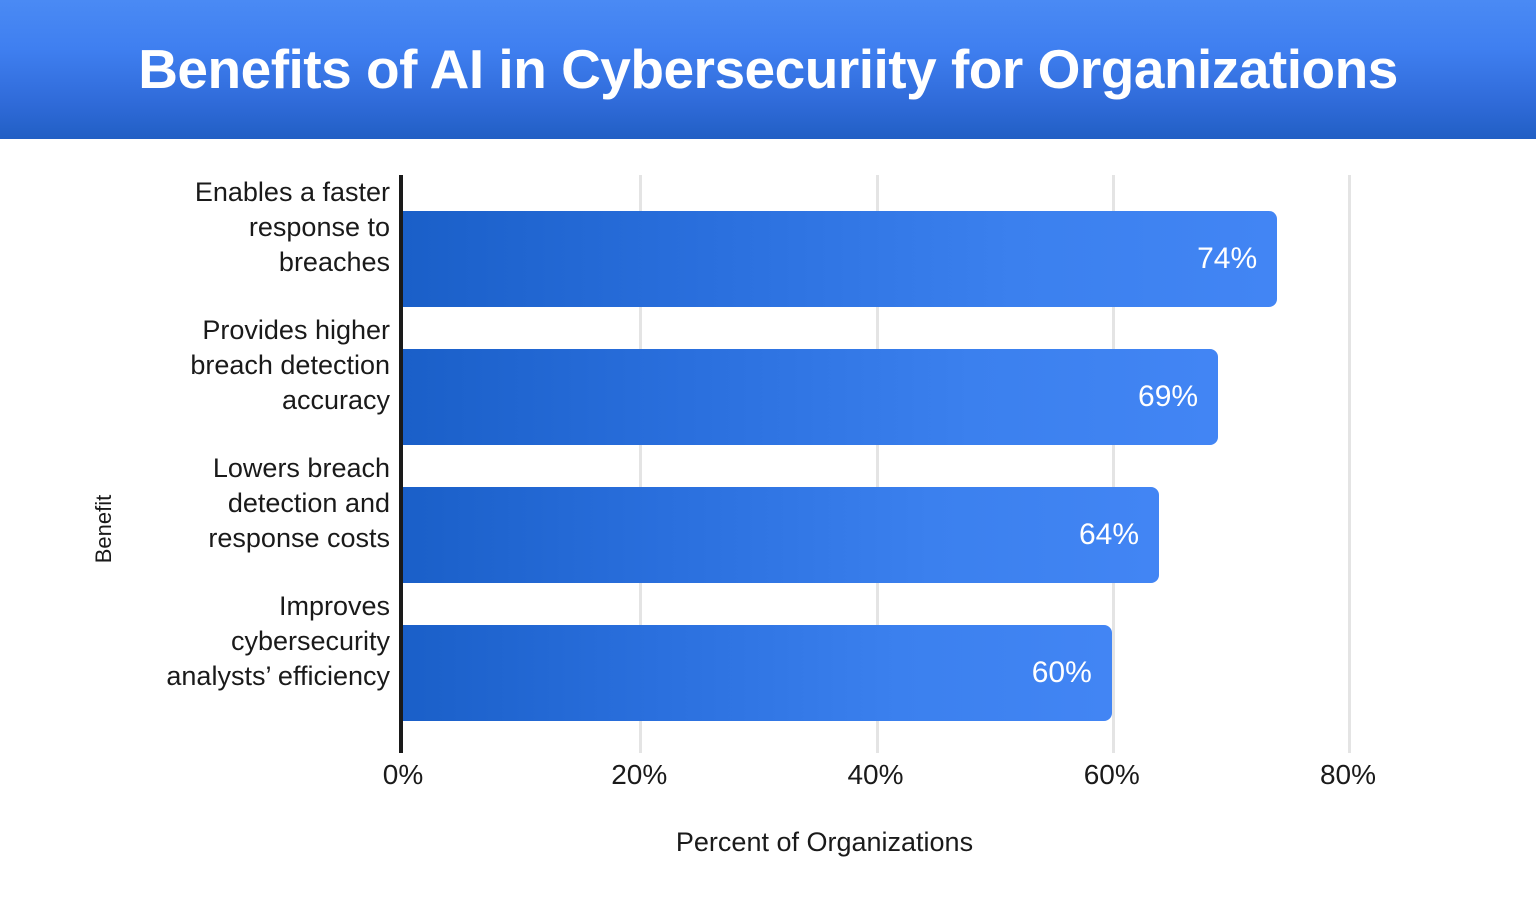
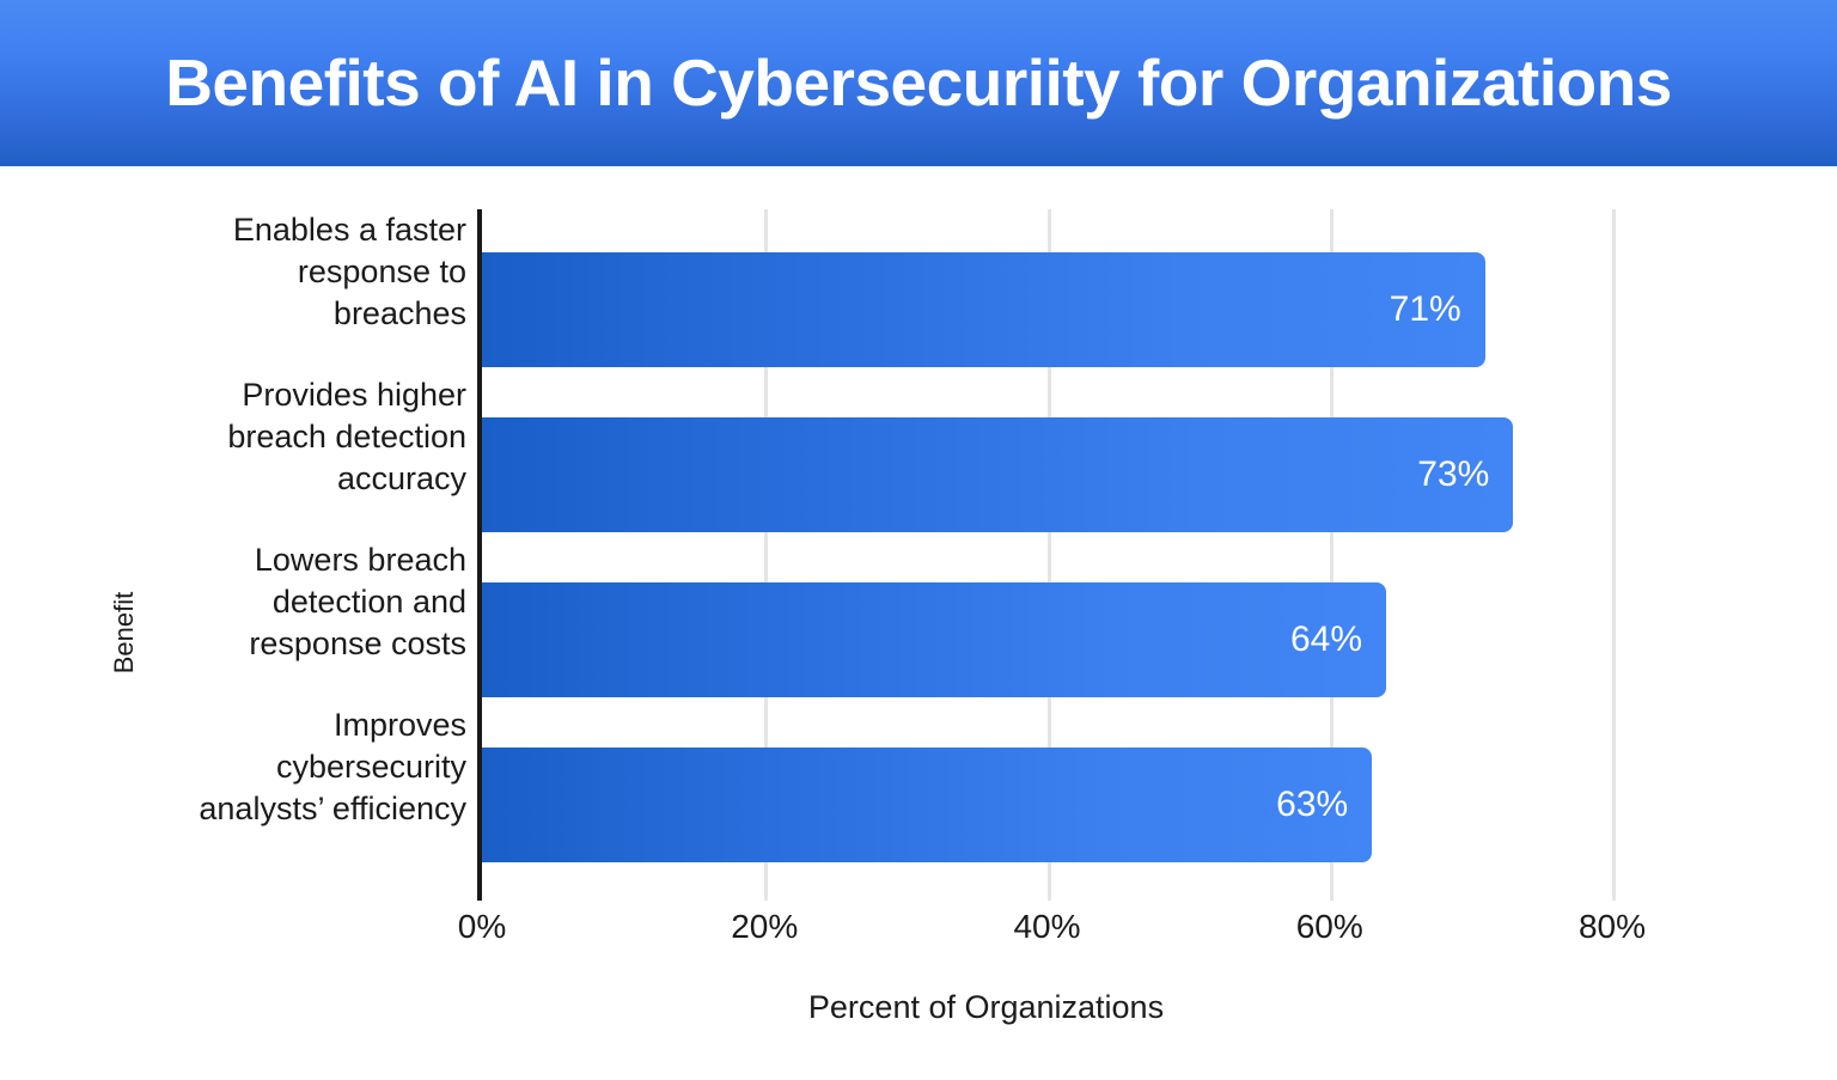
Enables a faster response to breaches: 74% -> 71%
Provides higher breach detection accuracy: 69% -> 73%
Improves cybersecurity analysts’ efficiency: 60% -> 63%
